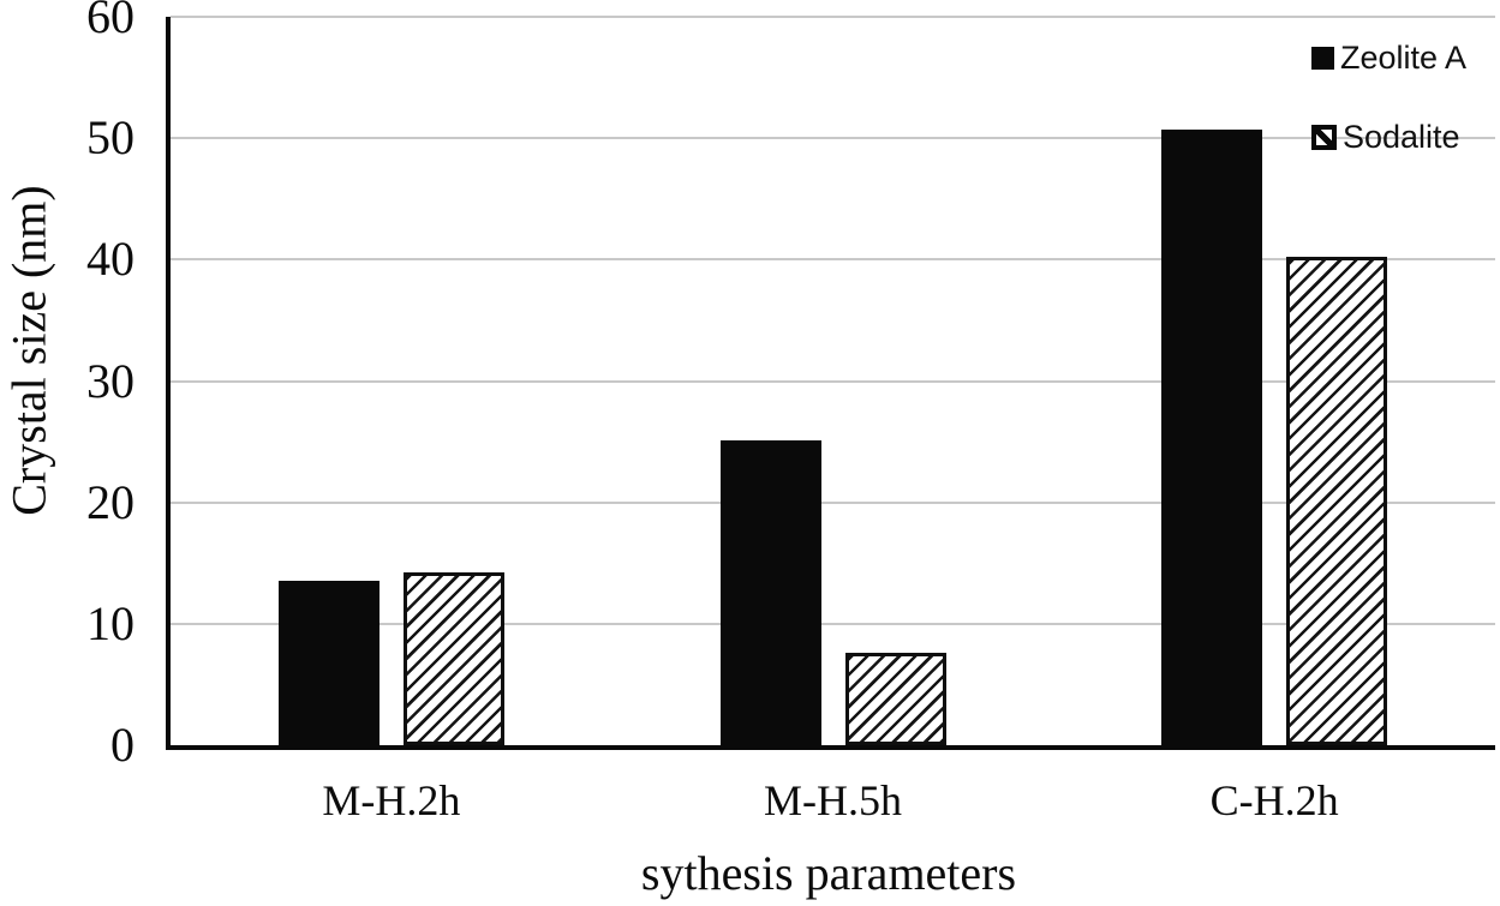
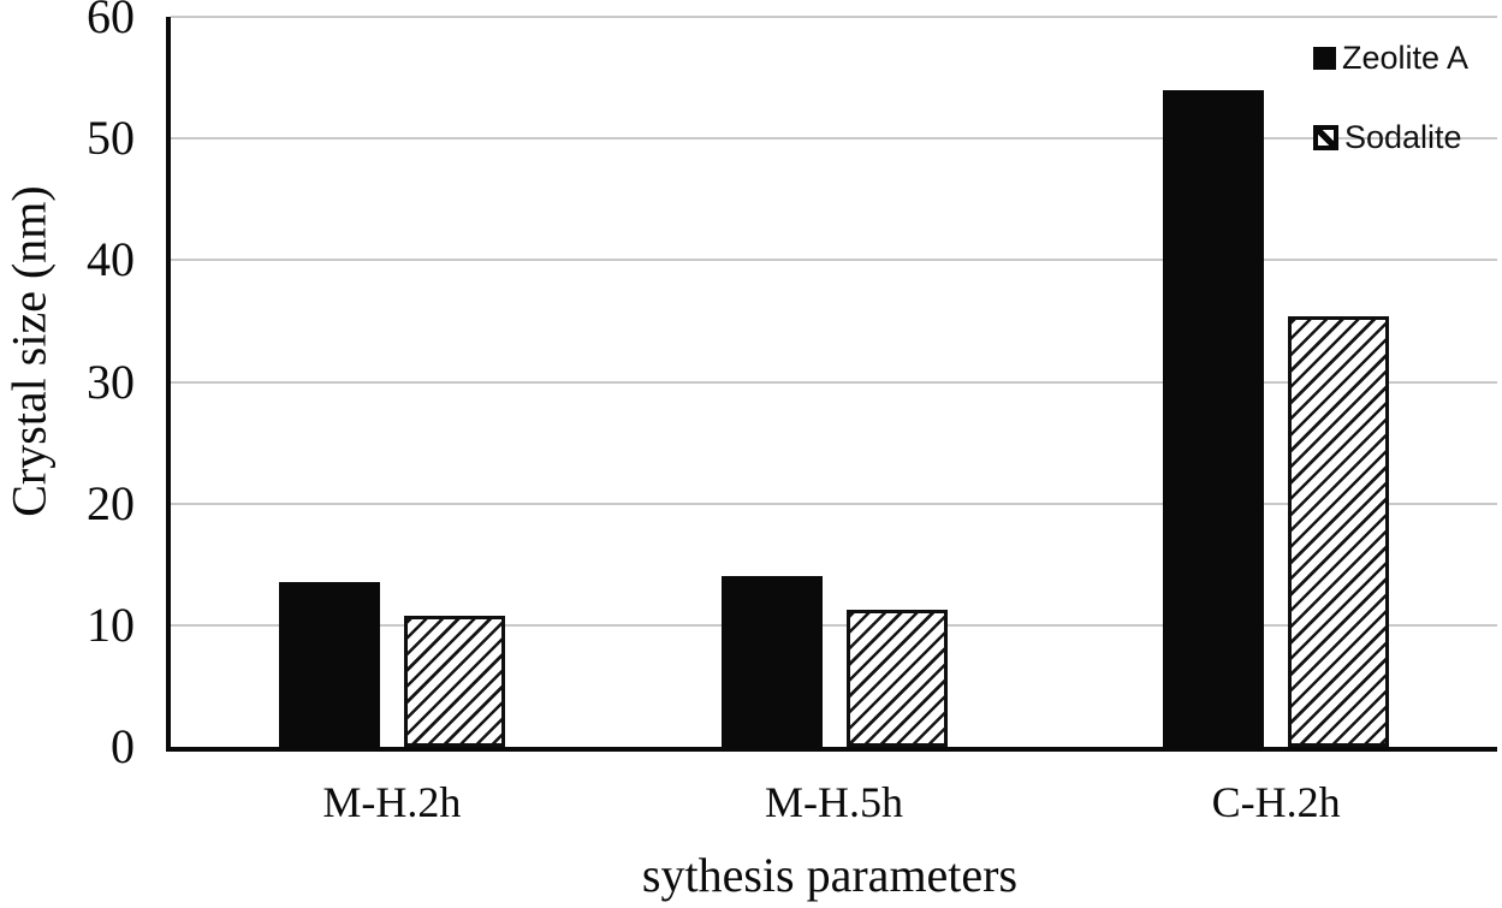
Sodalite/M-H.2h: 14.2 -> 10.8
Zeolite A/M-H.5h: 25.1 -> 14.0
Sodalite/M-H.5h: 7.6 -> 11.3
Zeolite A/C-H.2h: 50.7 -> 54.0
Sodalite/C-H.2h: 40.2 -> 35.4
